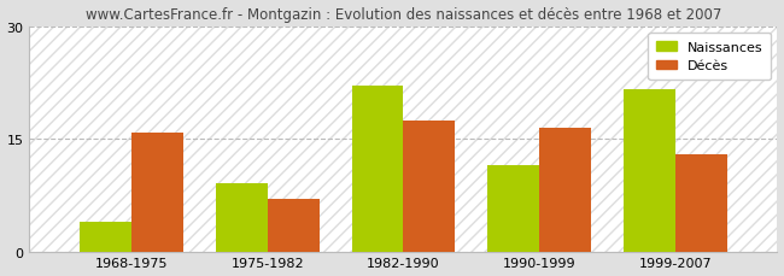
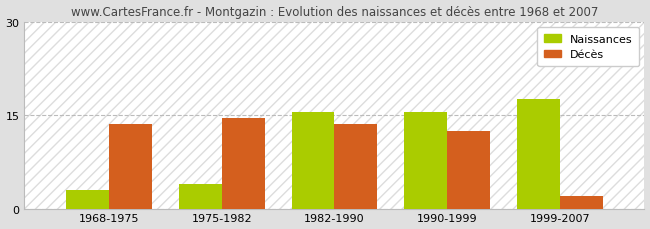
Naissances/1968-1975: 4.0 -> 3.0
Décès/1968-1975: 15.8 -> 13.5
Naissances/1975-1982: 9.0 -> 4.0
Décès/1975-1982: 7.0 -> 14.5
Naissances/1982-1990: 22.0 -> 15.5
Décès/1982-1990: 17.4 -> 13.5
Naissances/1990-1999: 11.4 -> 15.5
Décès/1990-1999: 16.4 -> 12.5
Naissances/1999-2007: 21.6 -> 17.5
Décès/1999-2007: 13.0 -> 2.0
